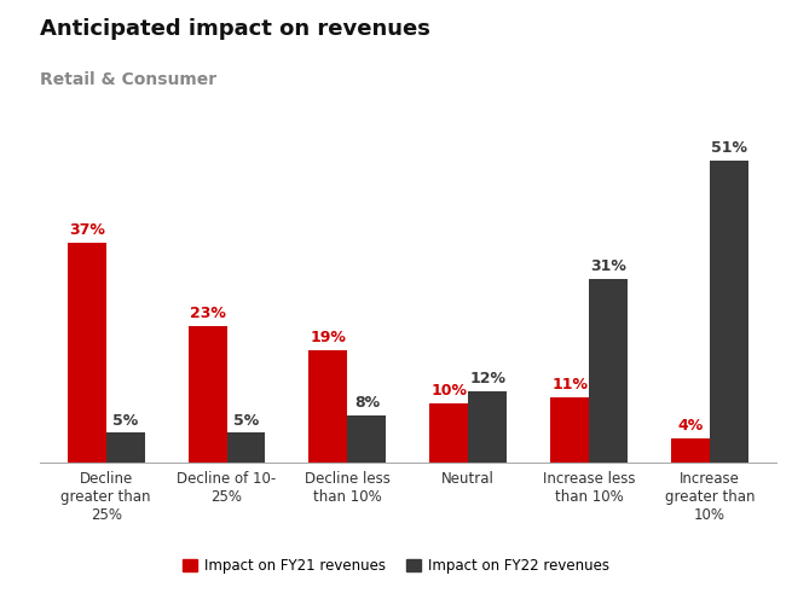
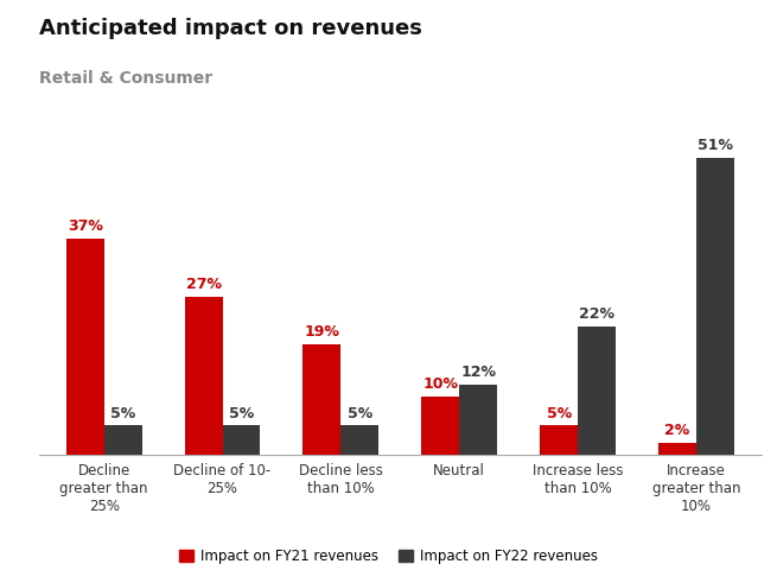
Impact on FY21 revenues/Decline of 10- 25%: 23% -> 27%
Impact on FY22 revenues/Decline less than 10%: 8% -> 5%
Impact on FY21 revenues/Increase less than 10%: 11% -> 5%
Impact on FY22 revenues/Increase less than 10%: 31% -> 22%
Impact on FY21 revenues/Increase greater than 10%: 4% -> 2%
